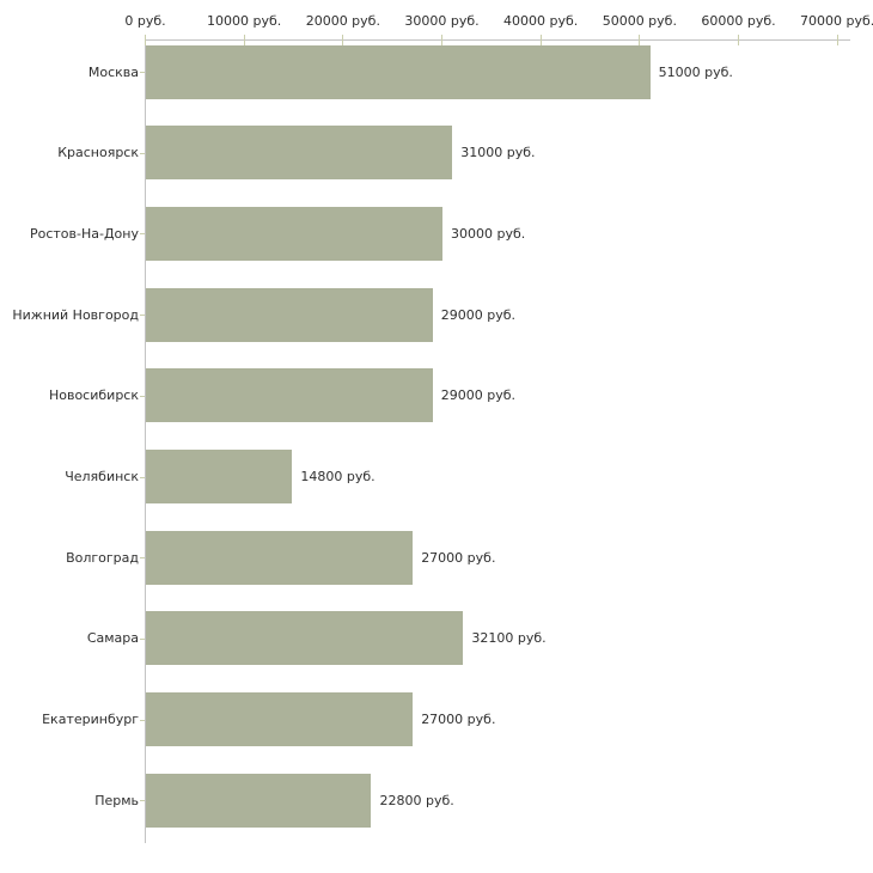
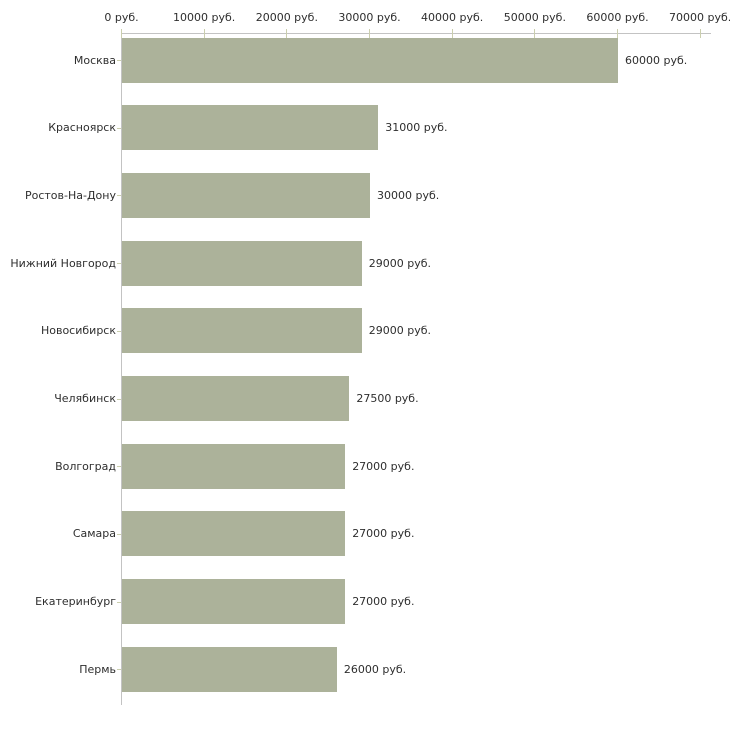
Москва: 51000 -> 60000
Челябинск: 14800 -> 27500
Самара: 32100 -> 27000
Пермь: 22800 -> 26000
